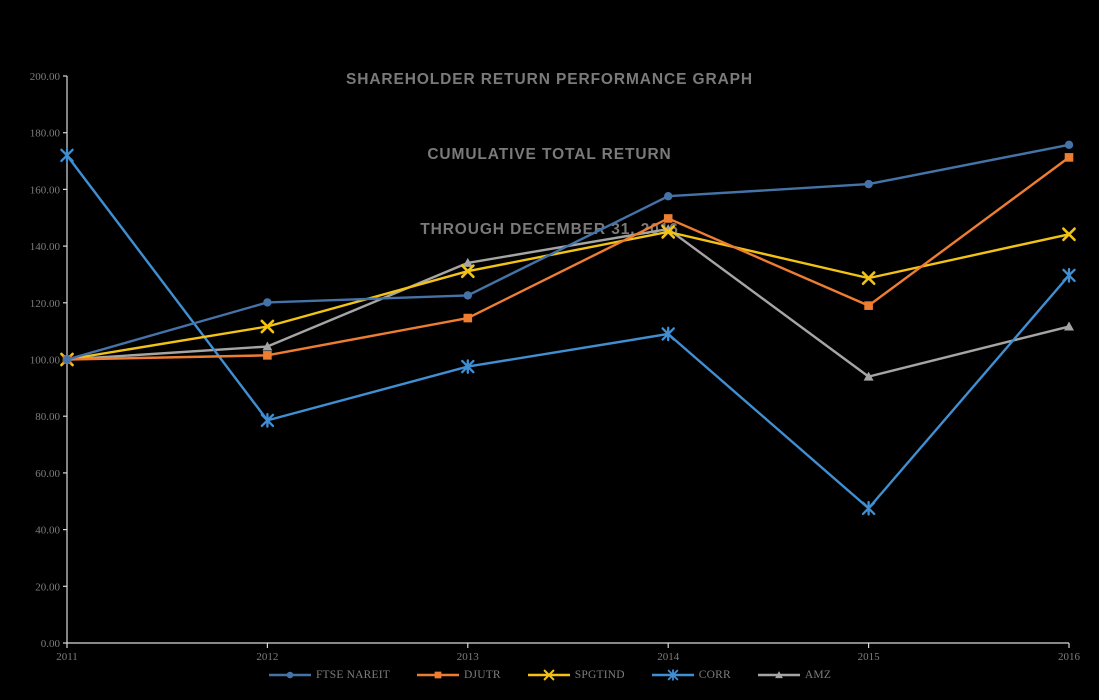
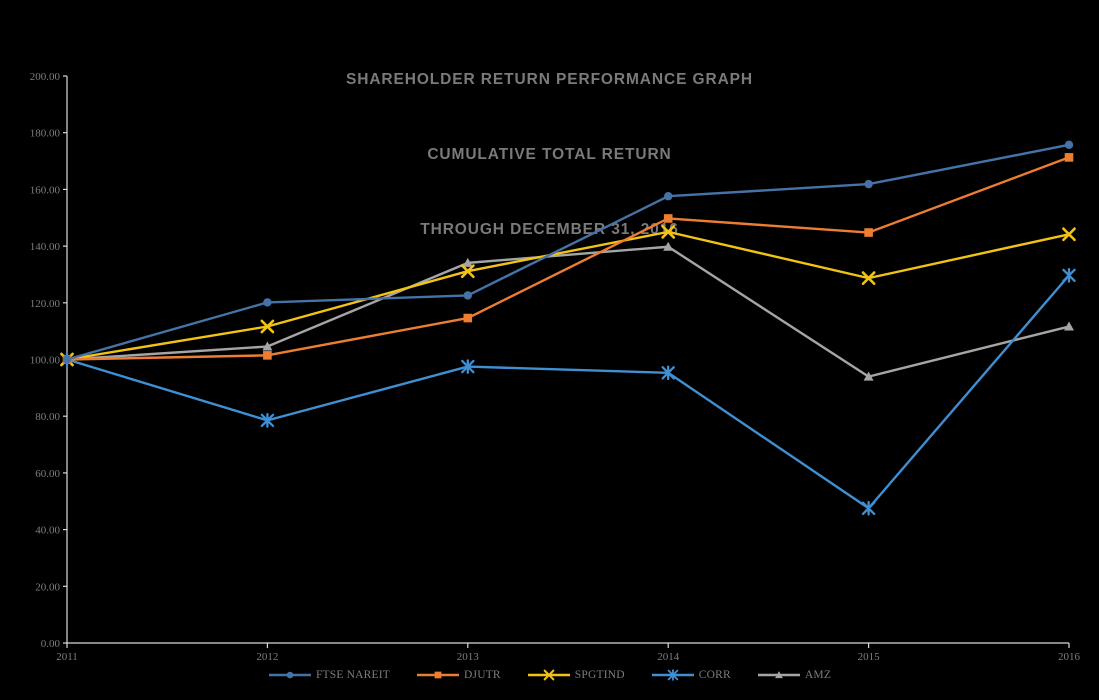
CORR/2011: 172 -> 100
CORR/2014: 109 -> 95
AMZ/2014: 146 -> 140
DJUTR/2015: 119 -> 145
